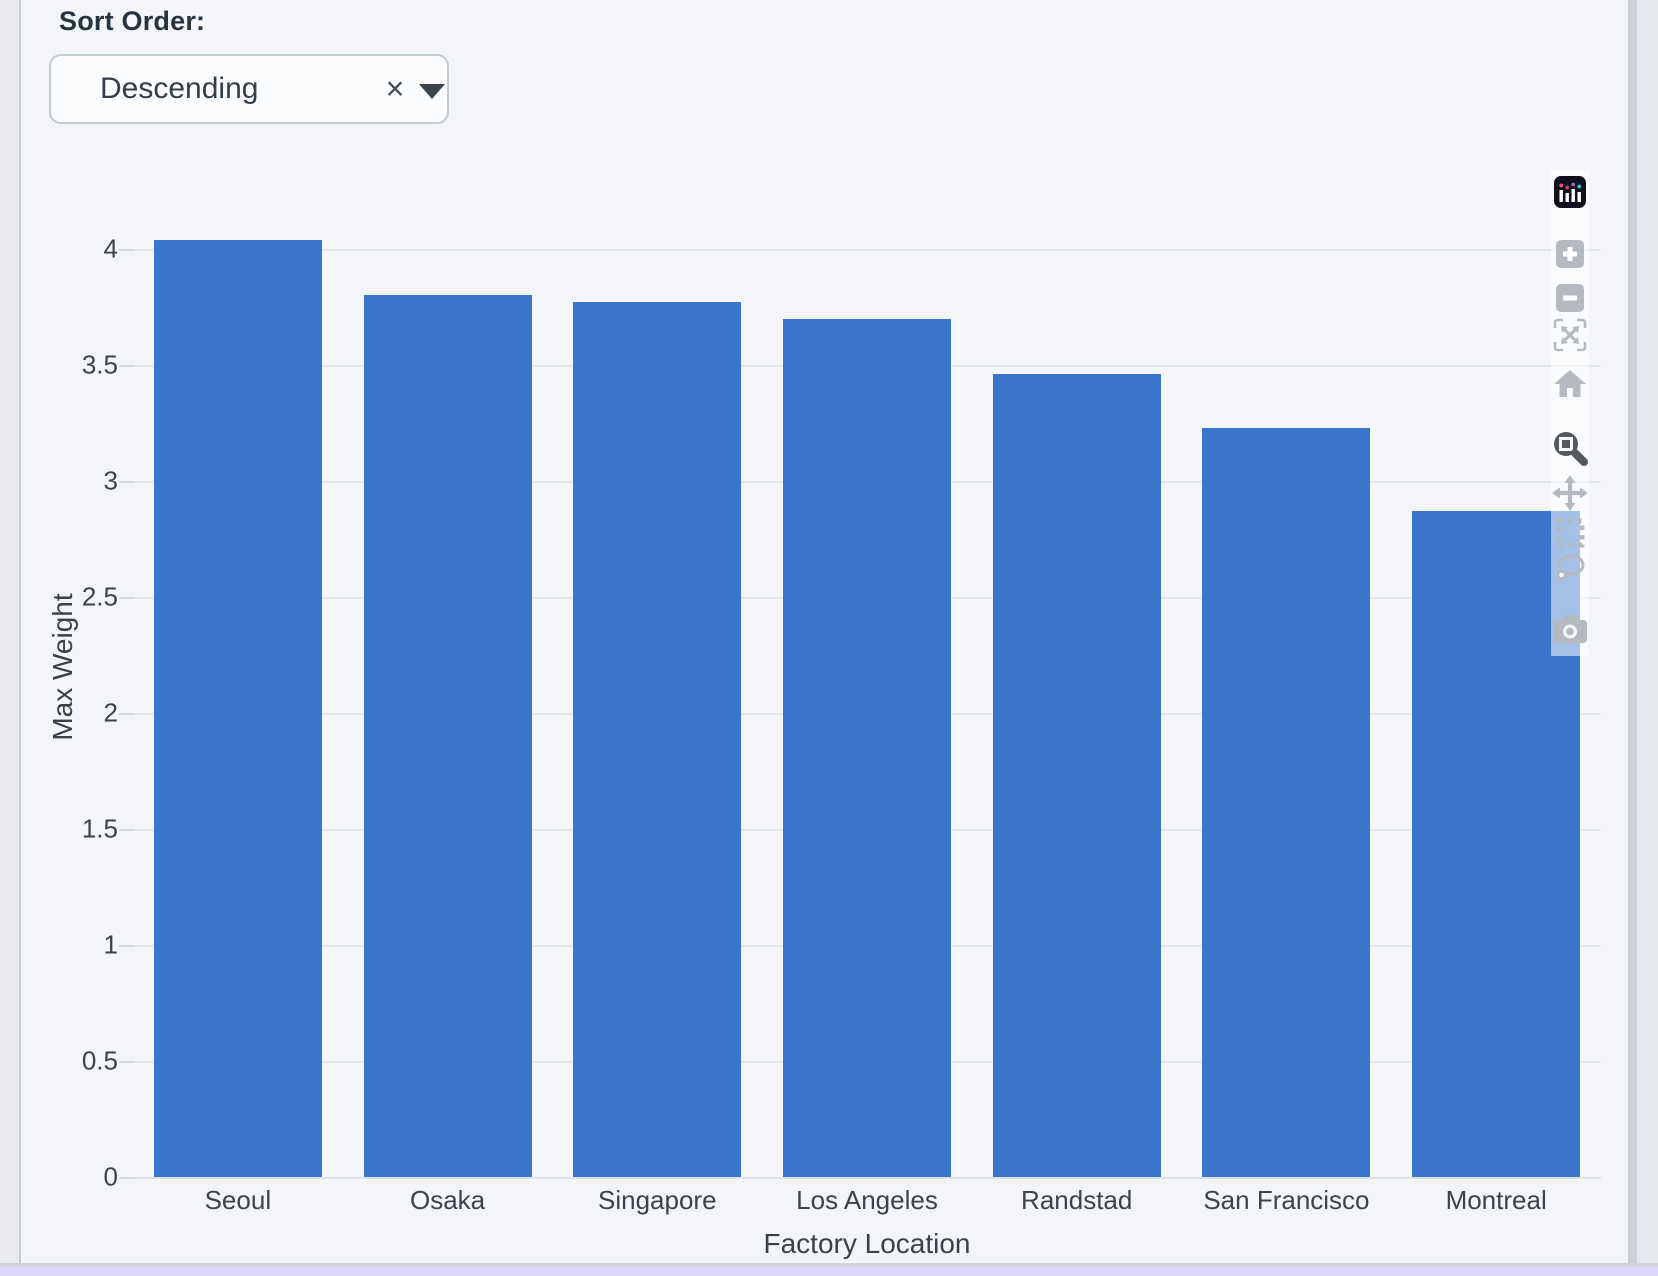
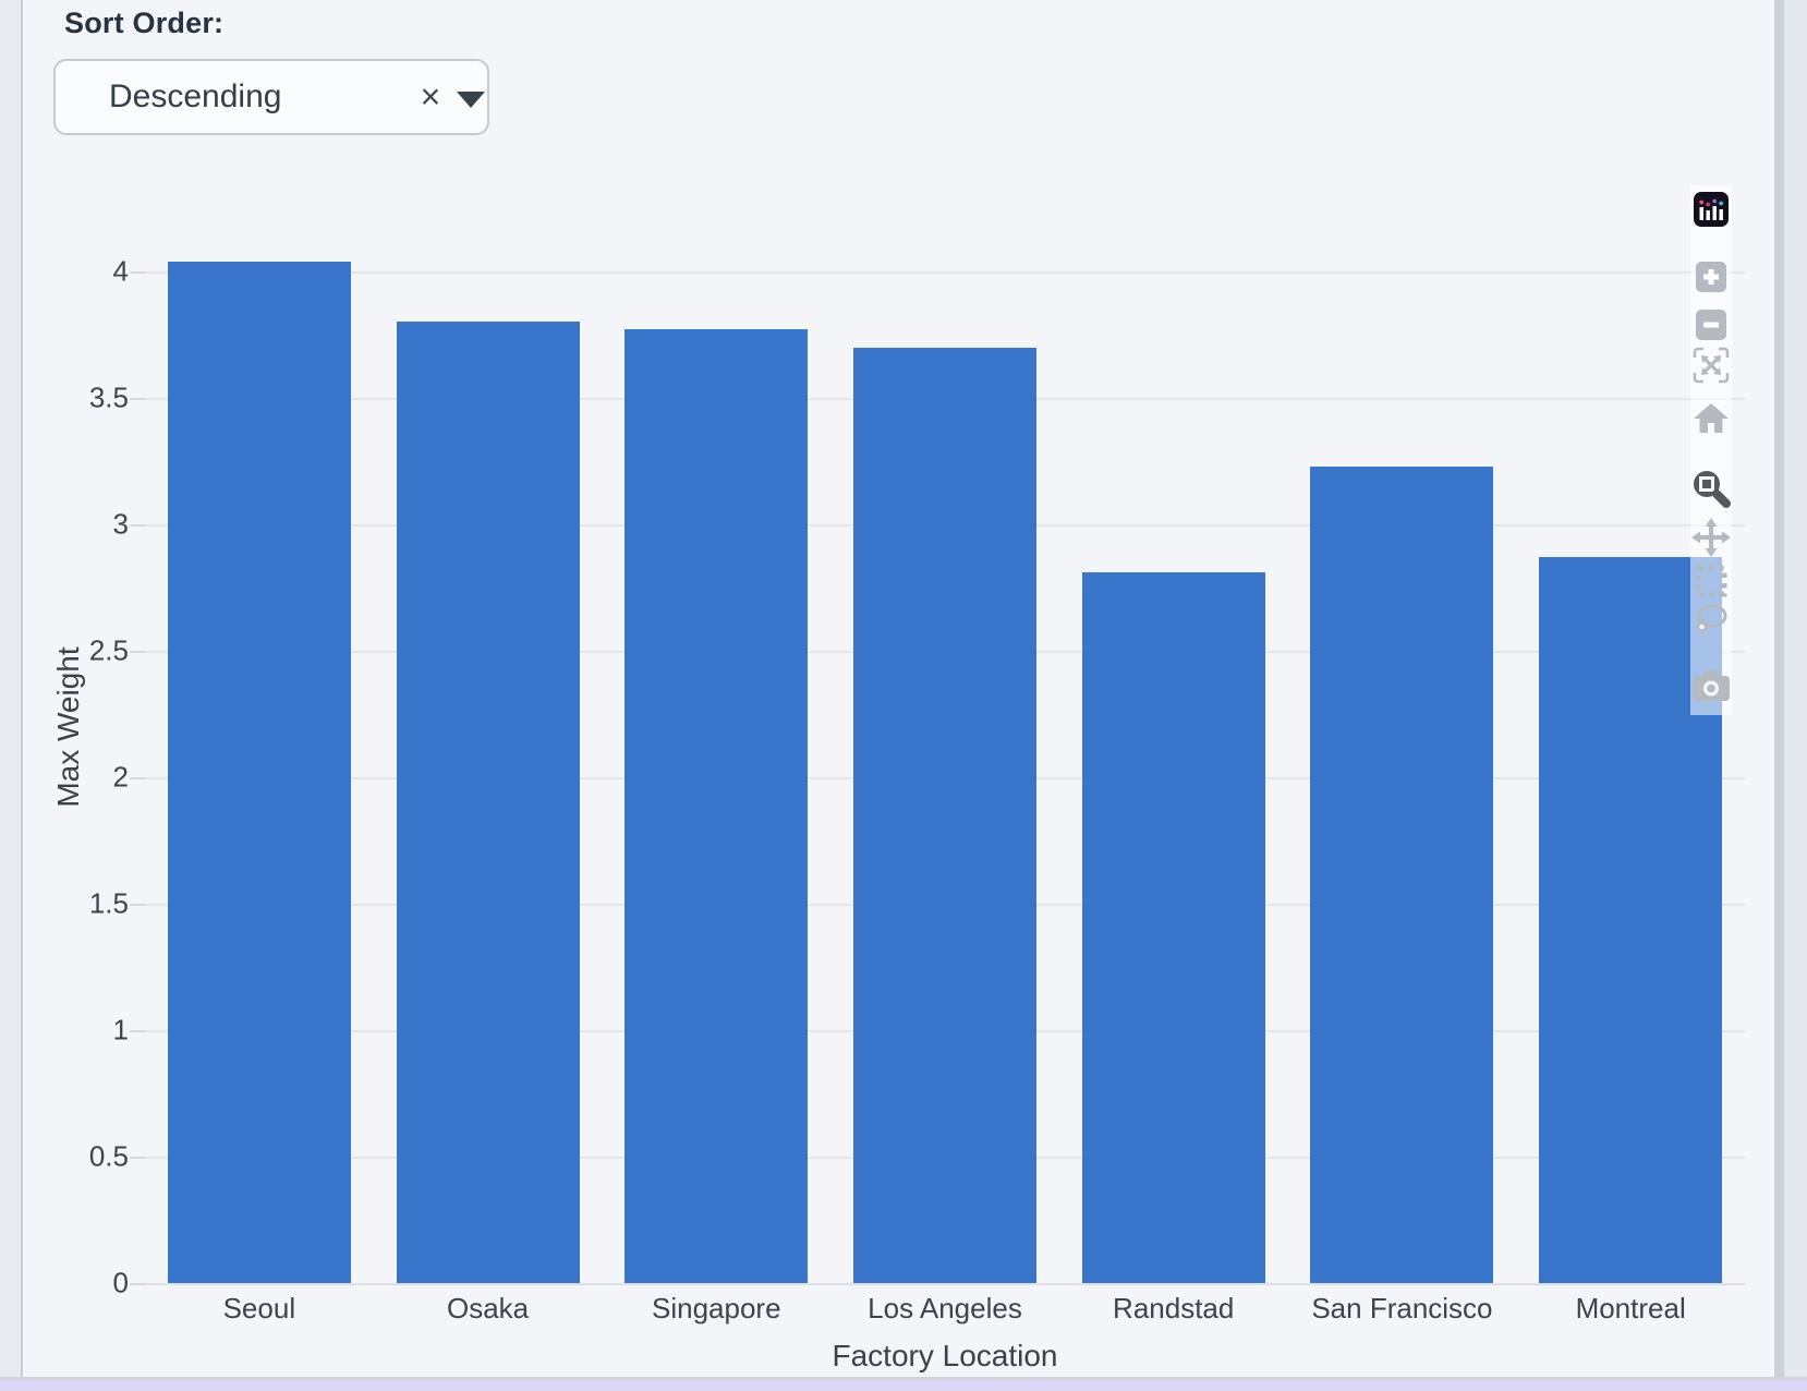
Randstad: 3.46 -> 2.81
